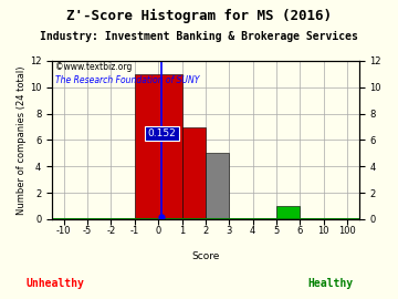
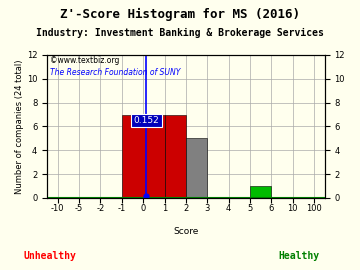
0: 11 -> 7
